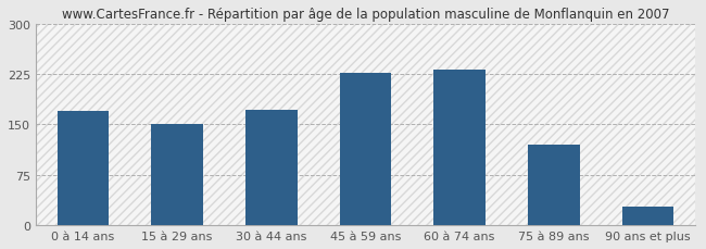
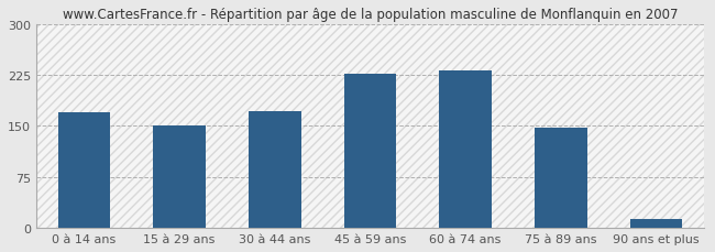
75 à 89 ans: 120 -> 147
90 ans et plus: 28 -> 13
